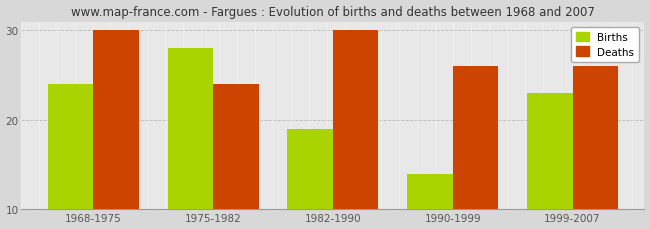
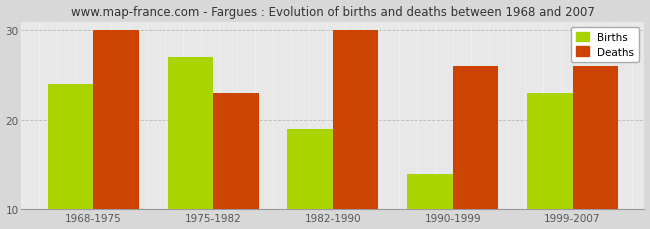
Births/1975-1982: 28 -> 27
Deaths/1975-1982: 24 -> 23
